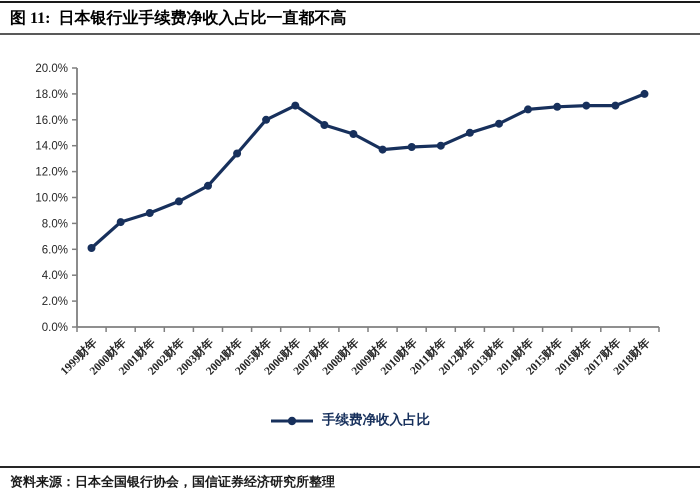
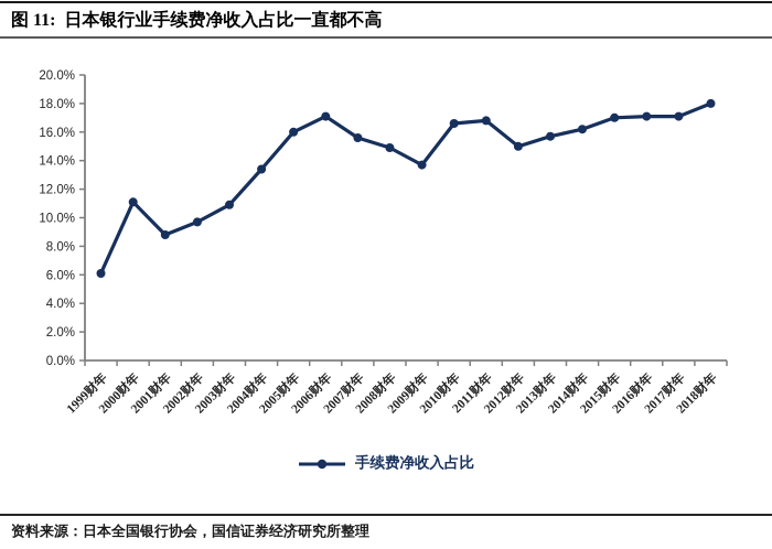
2000财年: 8.1% -> 11.1%
2010财年: 13.9% -> 16.6%
2011财年: 14.0% -> 16.8%
2014财年: 16.8% -> 16.2%
